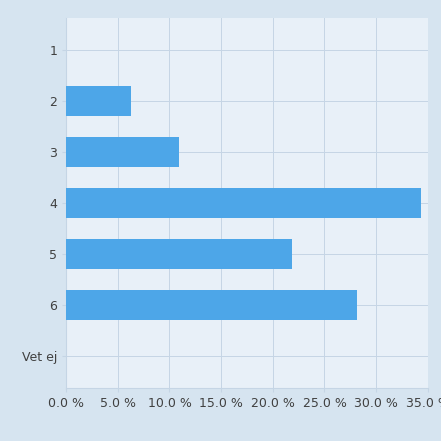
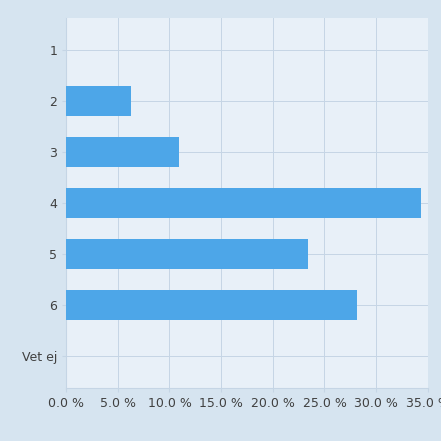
5: 21.9 % -> 23.4 %
